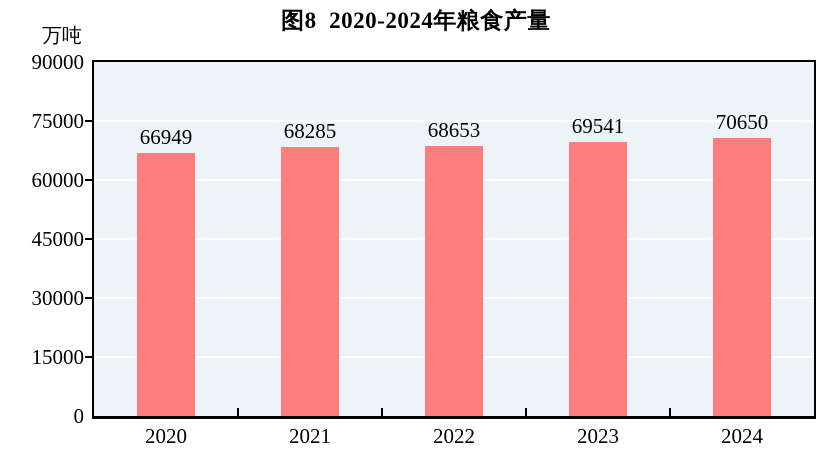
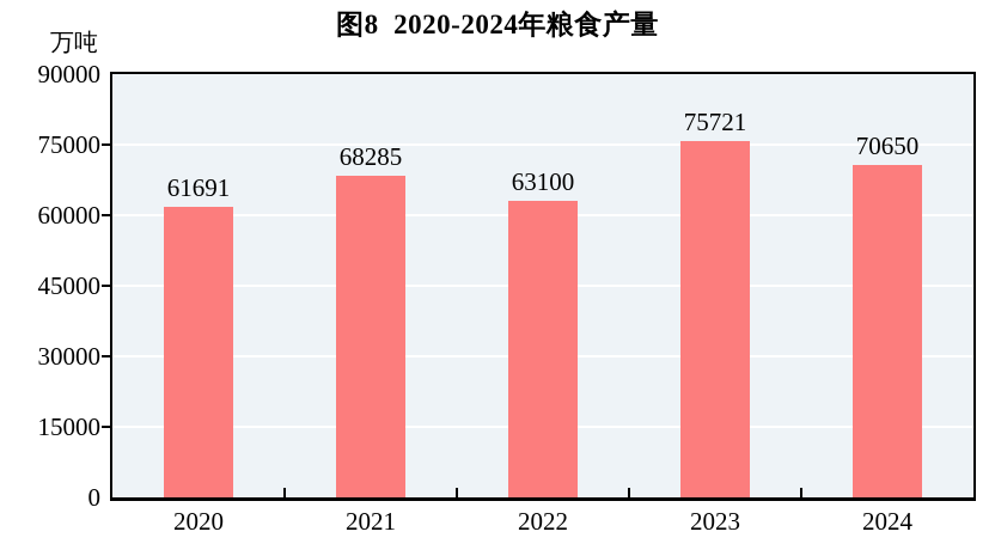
2020: 66949 -> 61691
2022: 68653 -> 63100
2023: 69541 -> 75721
